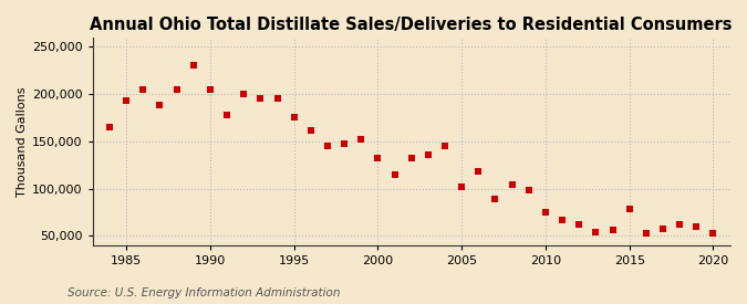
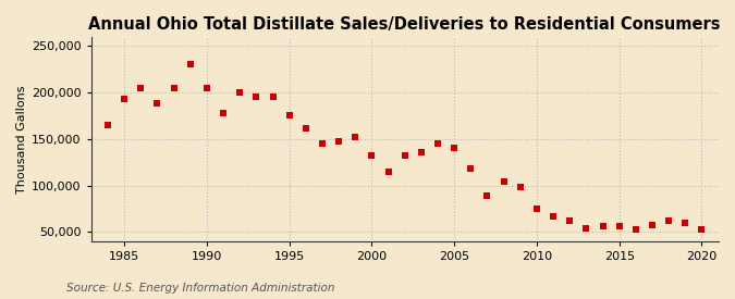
2005: 102,000 -> 140,000
2015: 78,000 -> 56,000
